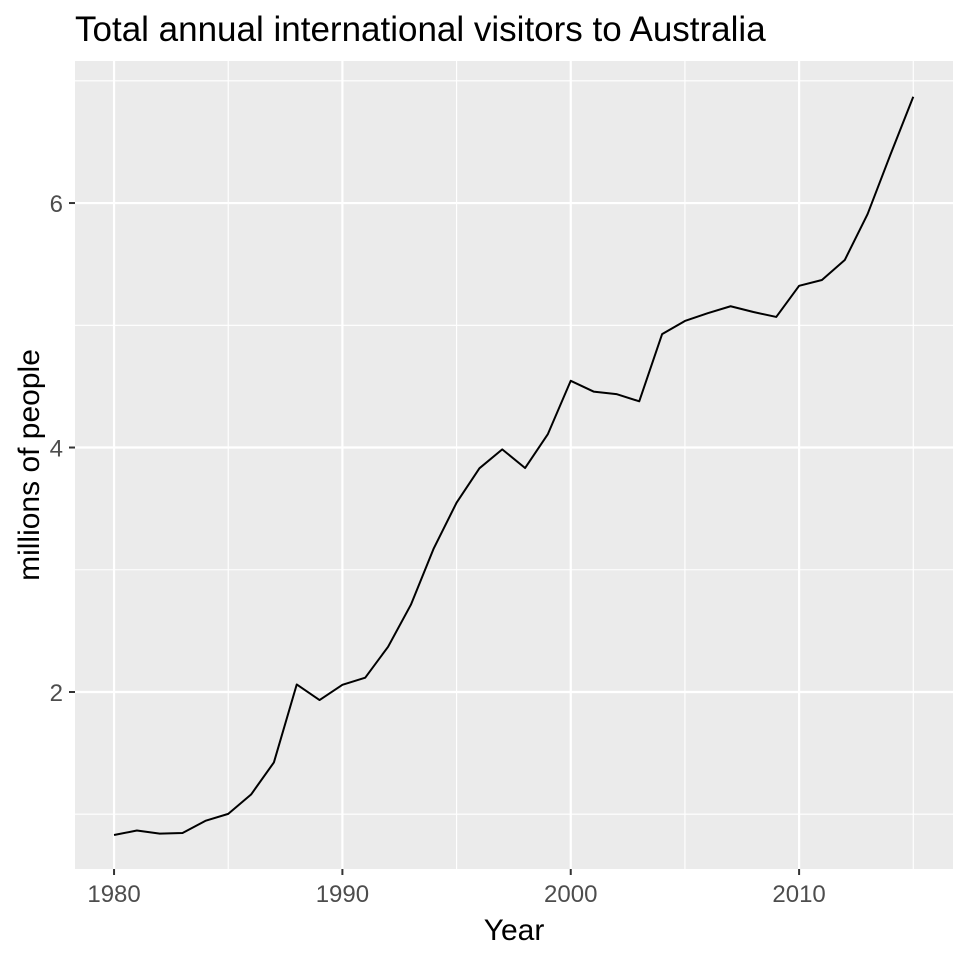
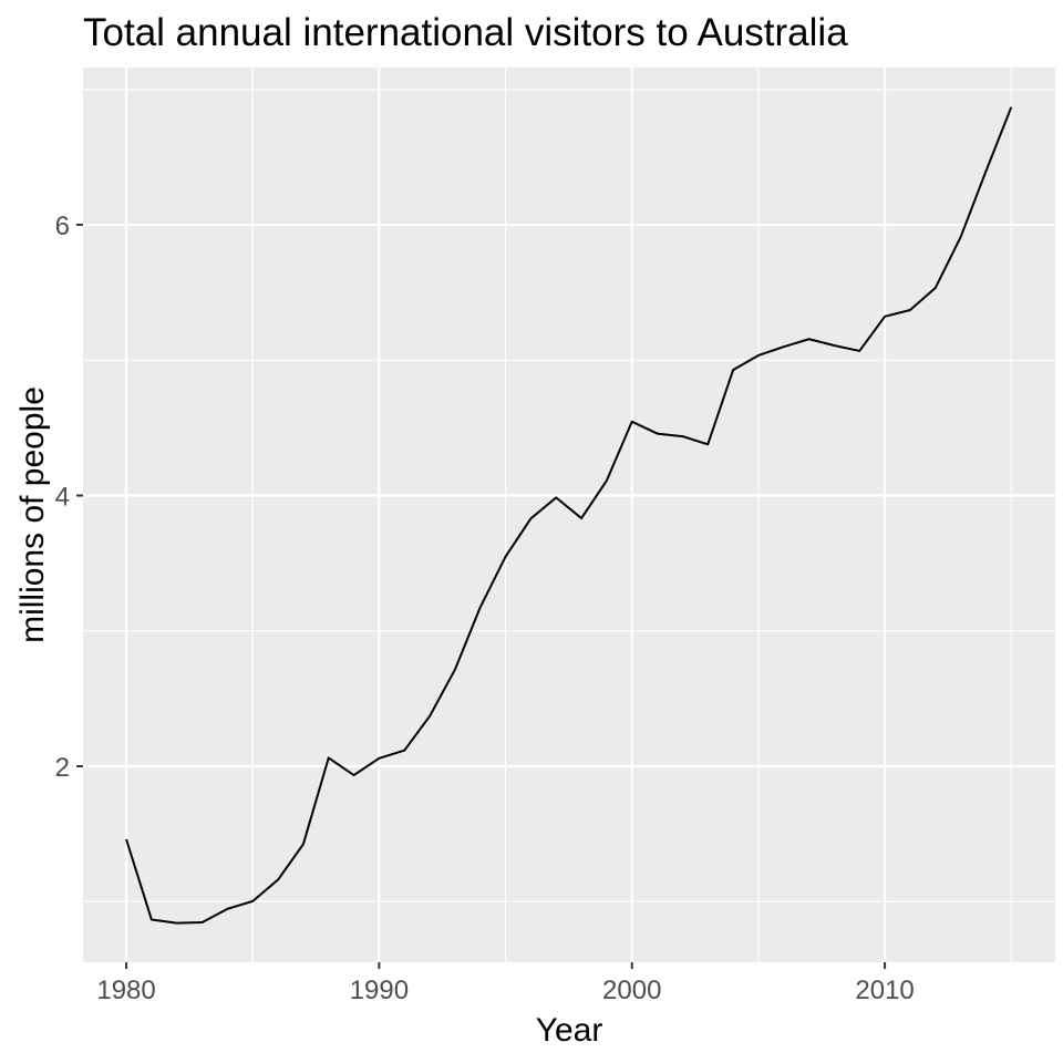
1980: 0.83 -> 1.46
